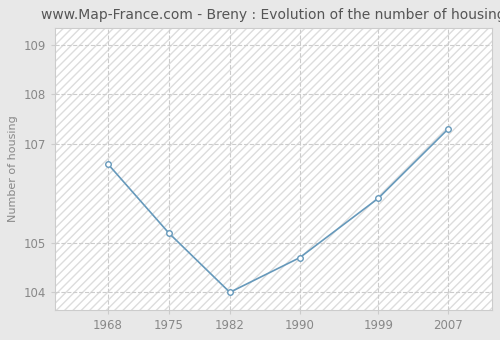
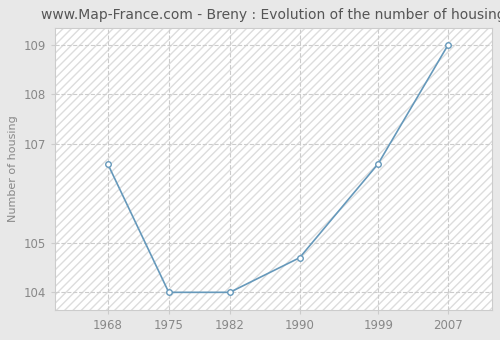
1975: 105.2 -> 104.0
1999: 105.9 -> 106.6
2007: 107.3 -> 109.0
